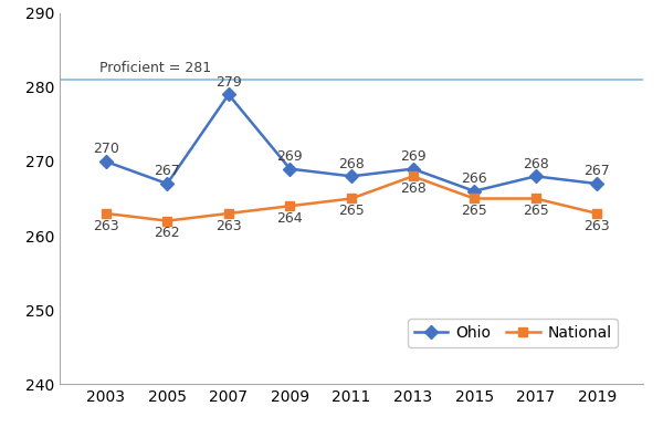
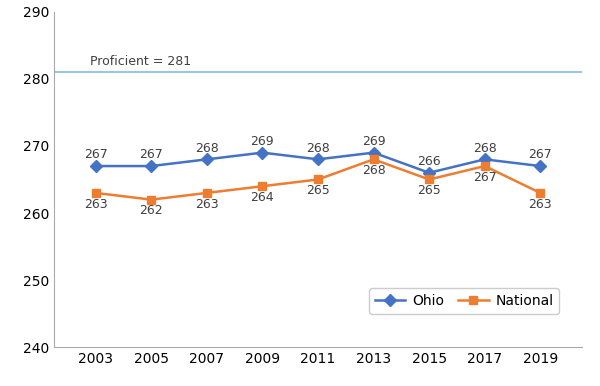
Ohio/2003: 270 -> 267
Ohio/2007: 279 -> 268
National/2017: 265 -> 267
